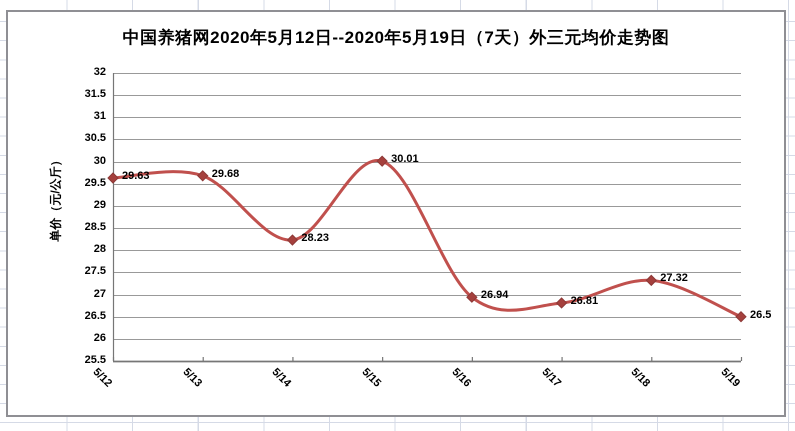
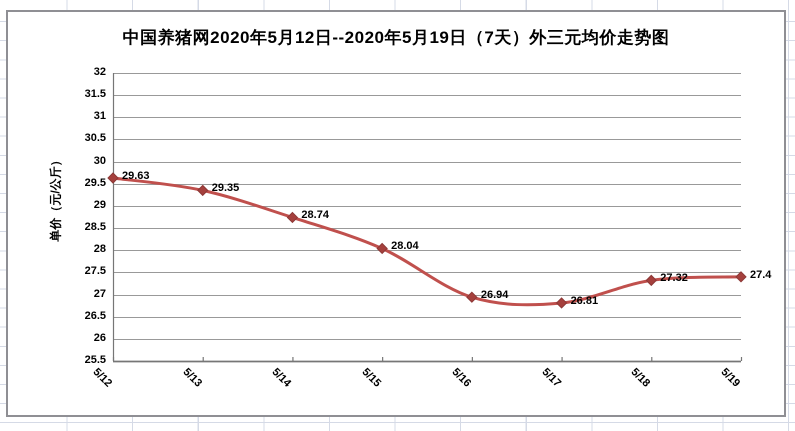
5/13: 29.68 -> 29.35
5/14: 28.23 -> 28.74
5/15: 30.01 -> 28.04
5/19: 26.5 -> 27.4
